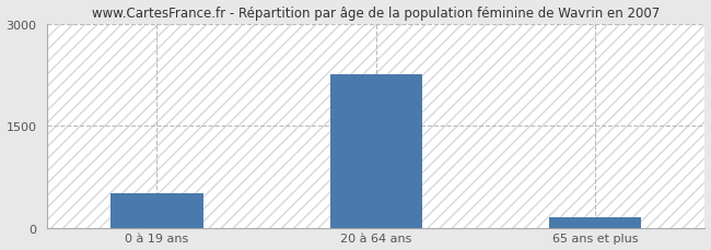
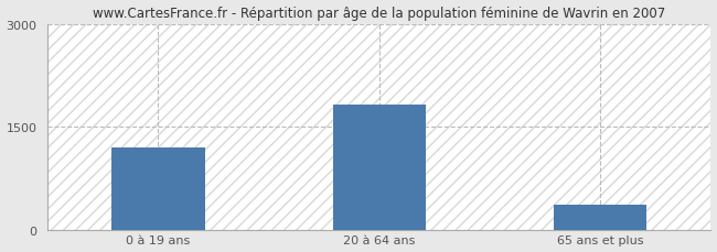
0 à 19 ans: 500 -> 1200
20 à 64 ans: 2260 -> 1820
65 ans et plus: 160 -> 370
